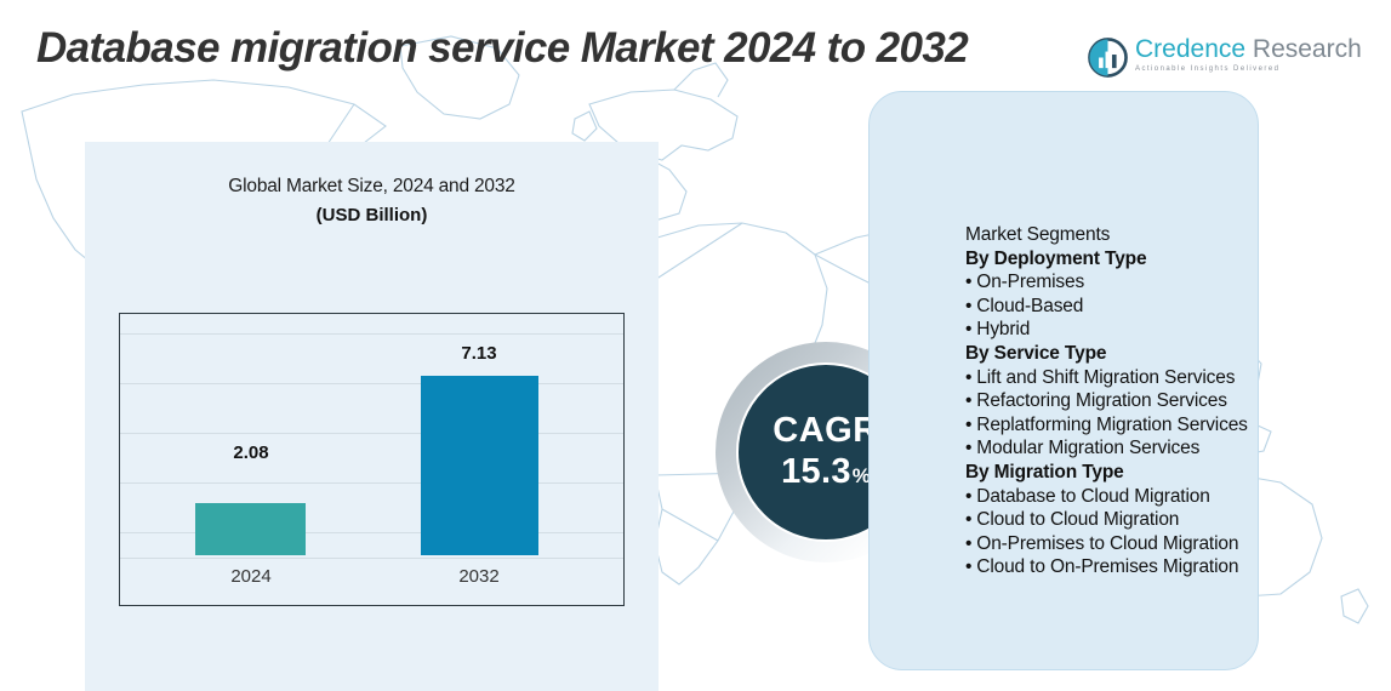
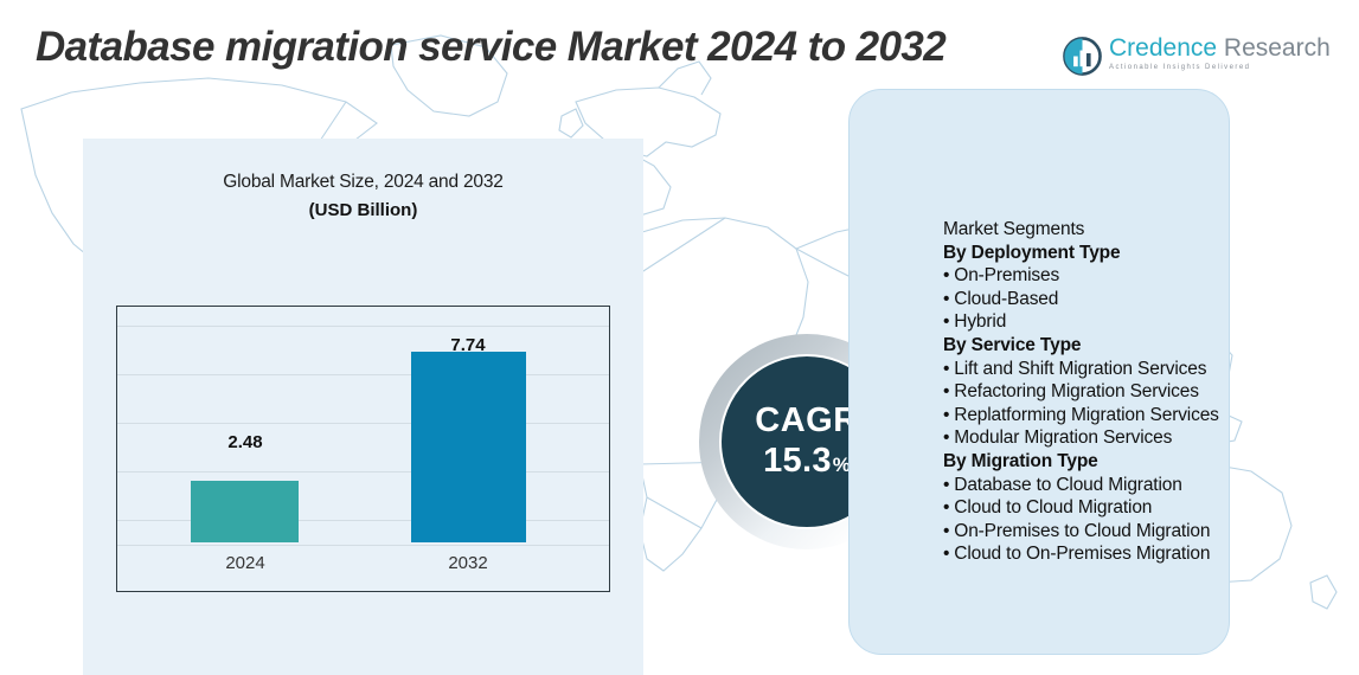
2024: 2.08 -> 2.48
2032: 7.13 -> 7.74
